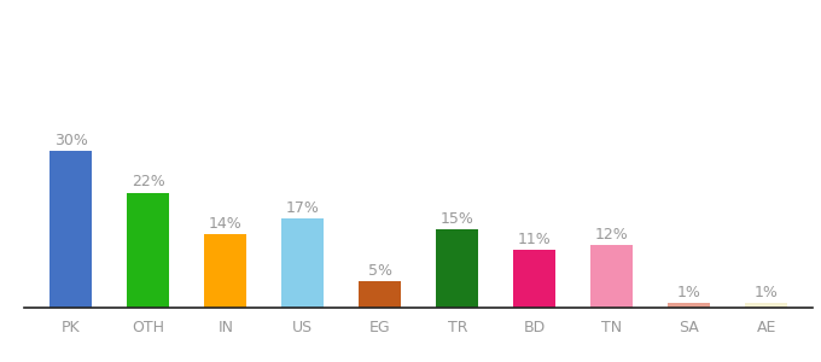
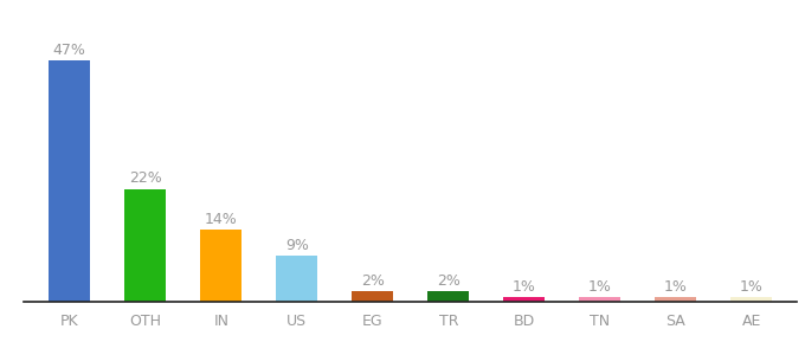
PK: 30% -> 47%
US: 17% -> 9%
EG: 5% -> 2%
TR: 15% -> 2%
BD: 11% -> 1%
TN: 12% -> 1%
